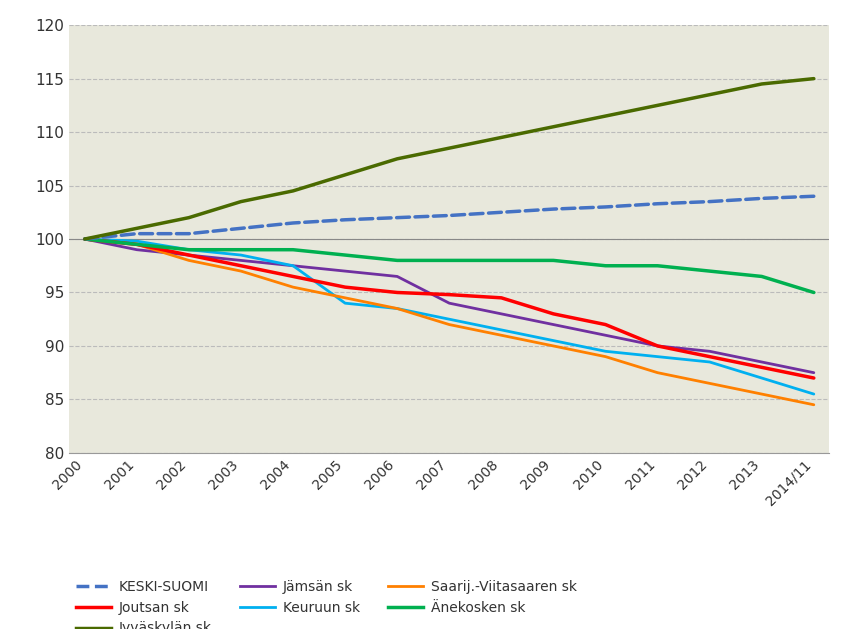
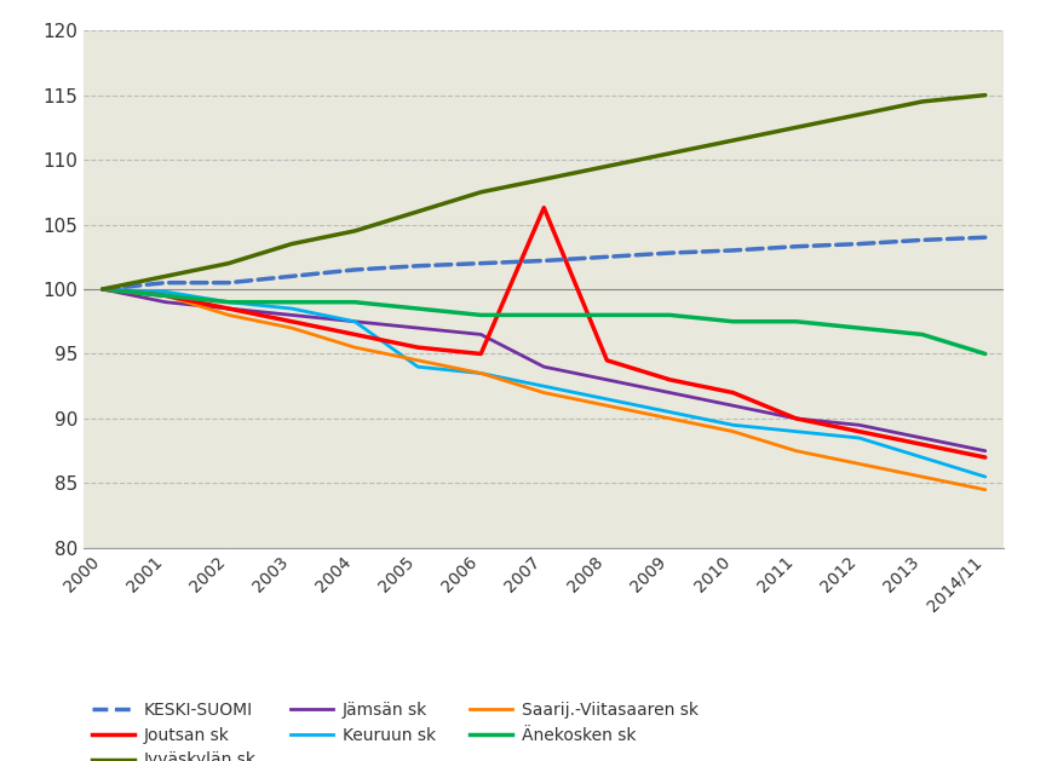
Joutsan sk/2007: 94.8 -> 106.3
